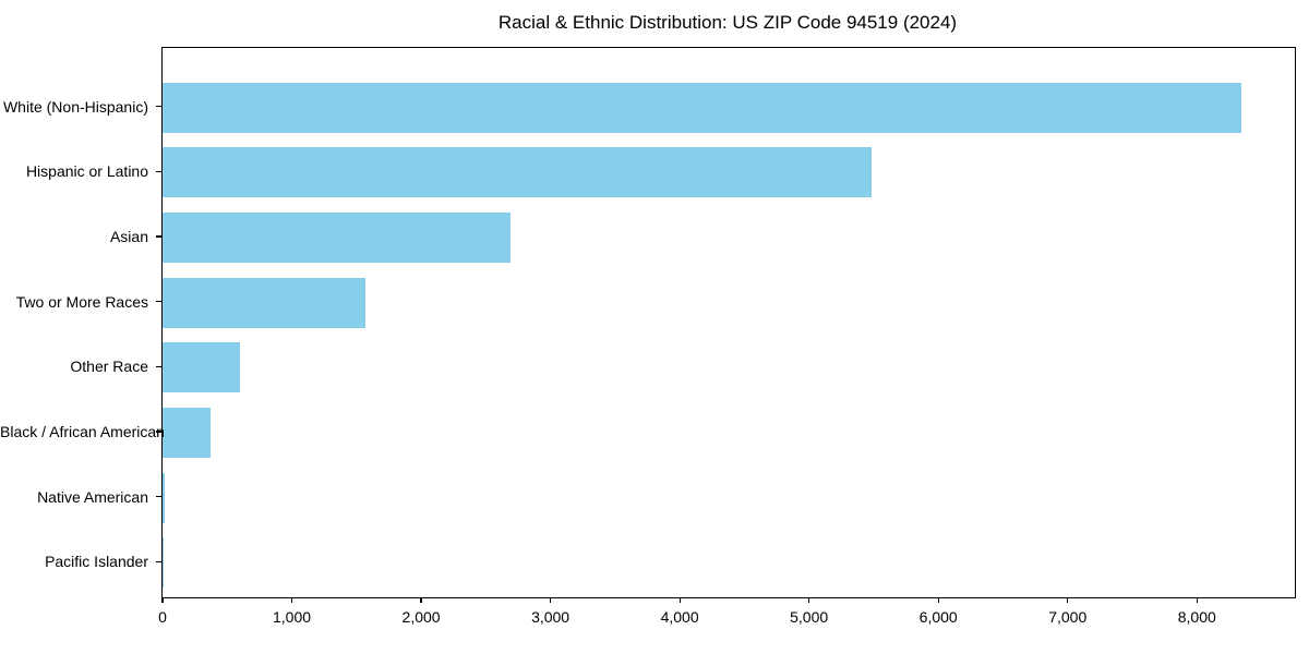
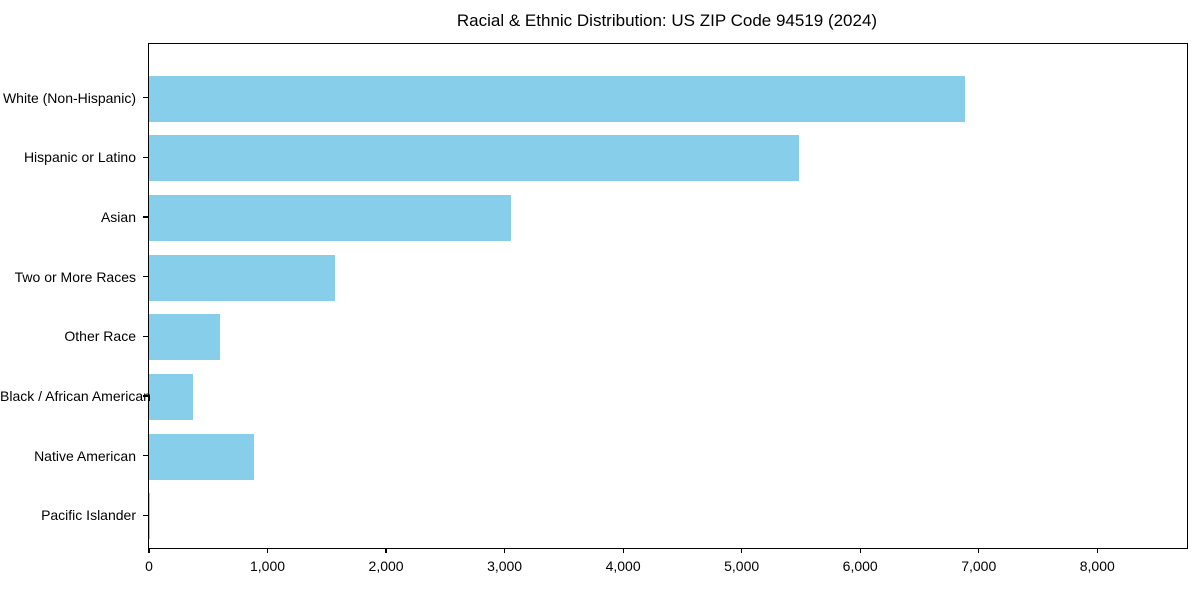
White (Non-Hispanic): 8340 -> 6880
Asian: 2700 -> 3050
Native American: 20 -> 890
